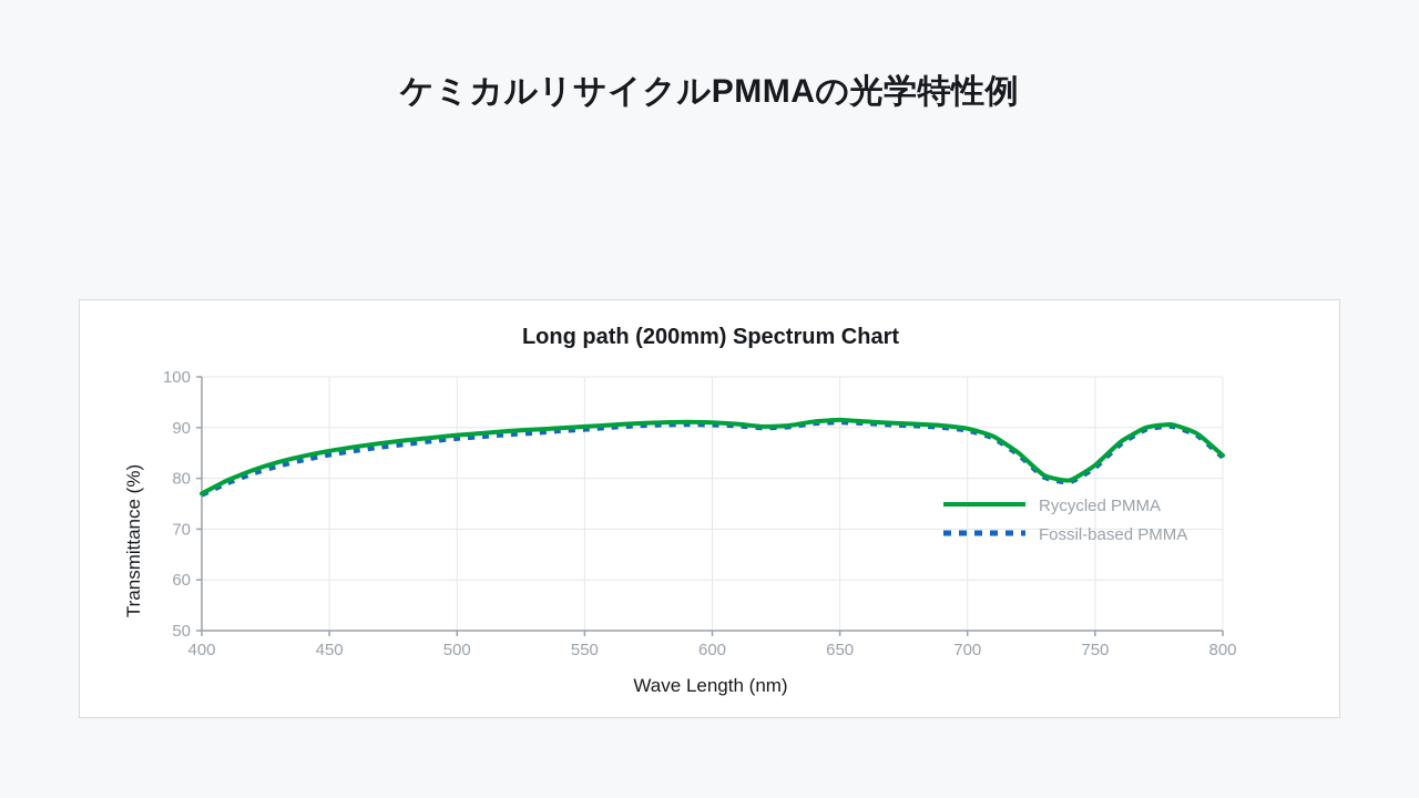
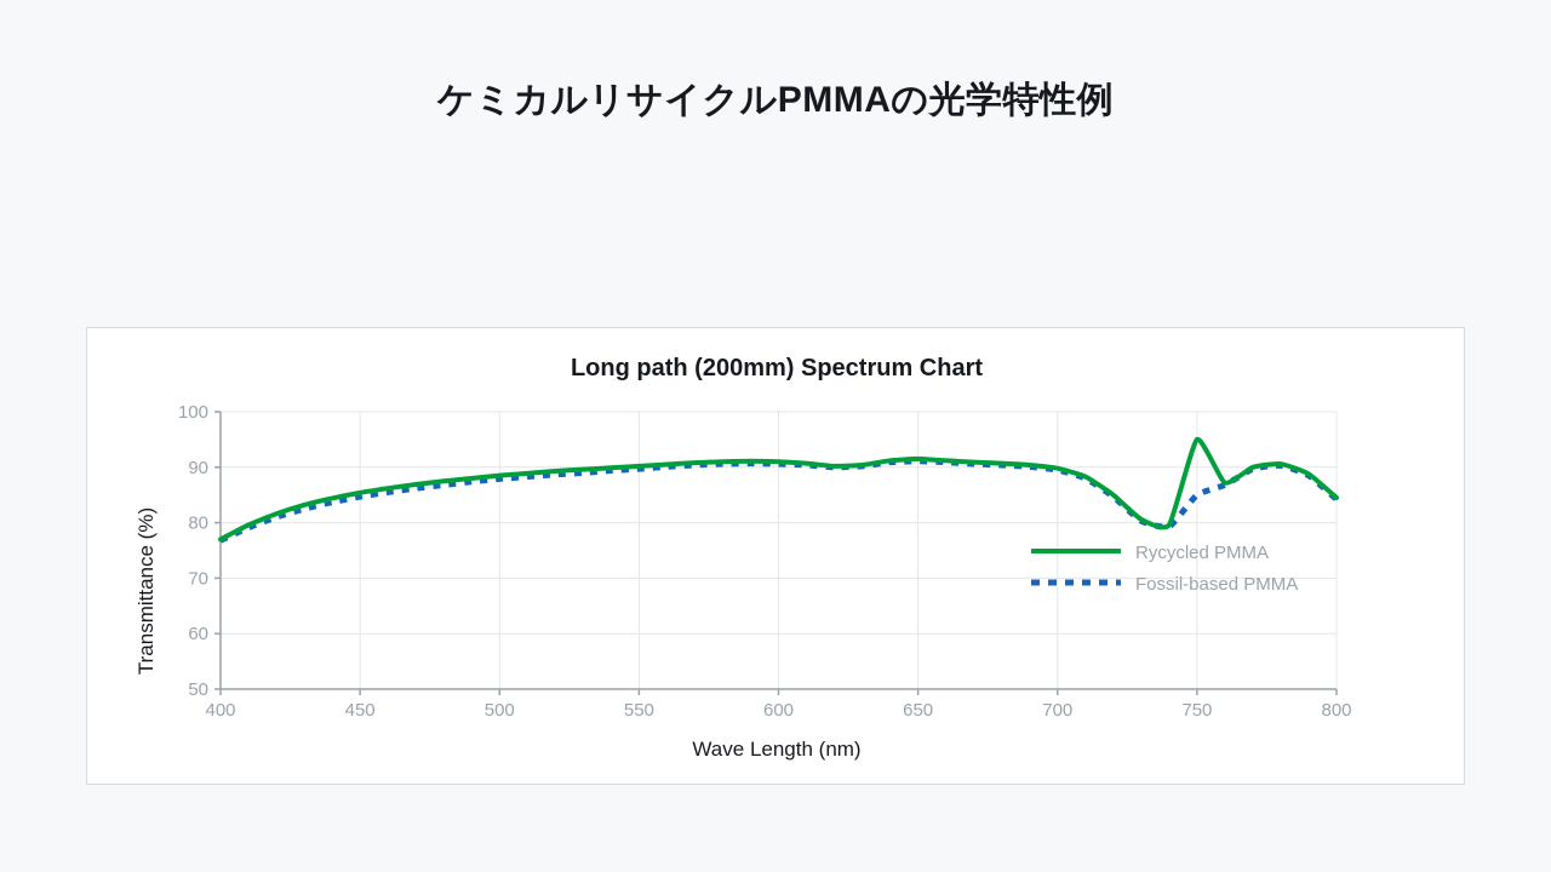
Rycycled PMMA/750: 83 -> 95
Fossil-based PMMA/750: 82 -> 85
